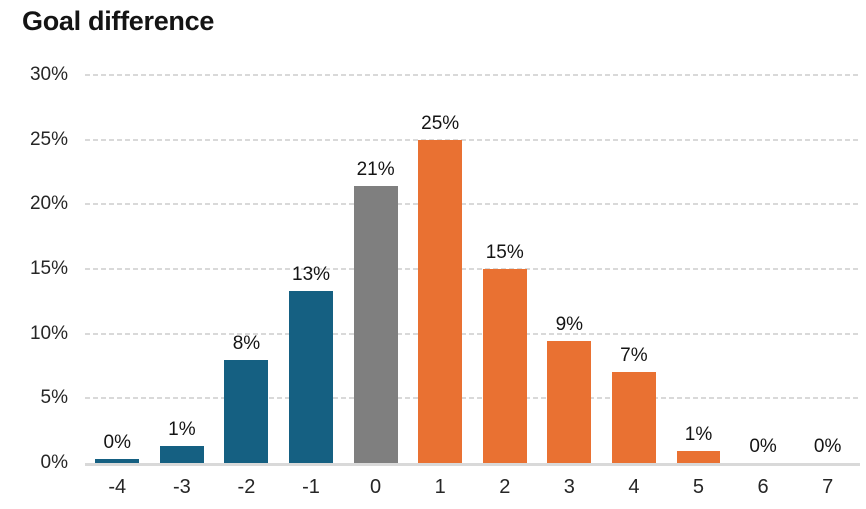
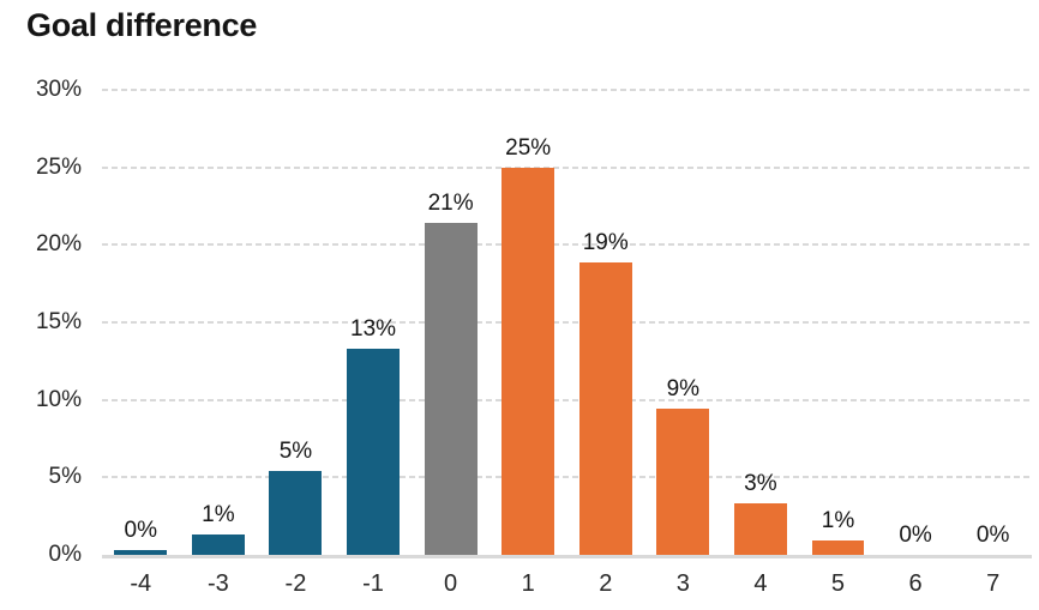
-2: 8% -> 5%
2: 15% -> 19%
4: 7% -> 3%
